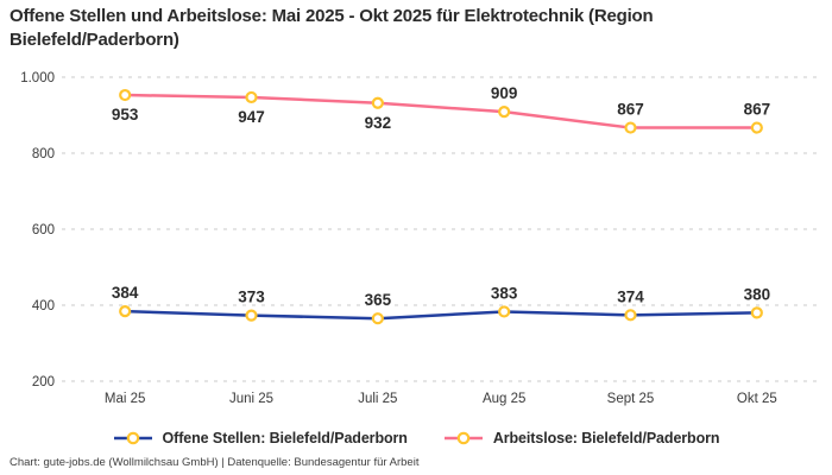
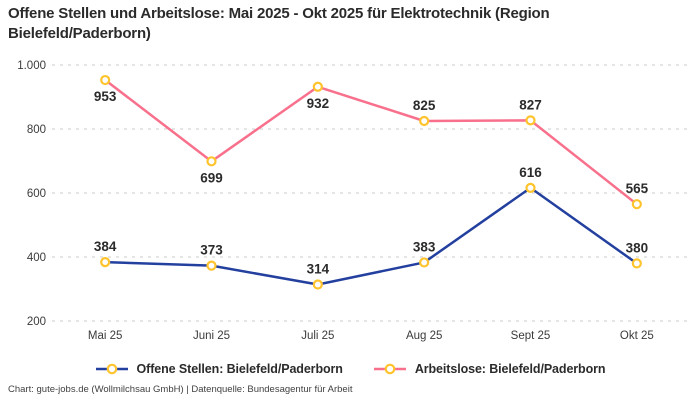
Arbeitslose: Bielefeld/Paderborn/Juni 25: 947 -> 699
Offene Stellen: Bielefeld/Paderborn/Juli 25: 365 -> 314
Arbeitslose: Bielefeld/Paderborn/Aug 25: 909 -> 825
Offene Stellen: Bielefeld/Paderborn/Sept 25: 374 -> 616
Arbeitslose: Bielefeld/Paderborn/Sept 25: 867 -> 827
Arbeitslose: Bielefeld/Paderborn/Okt 25: 867 -> 565
